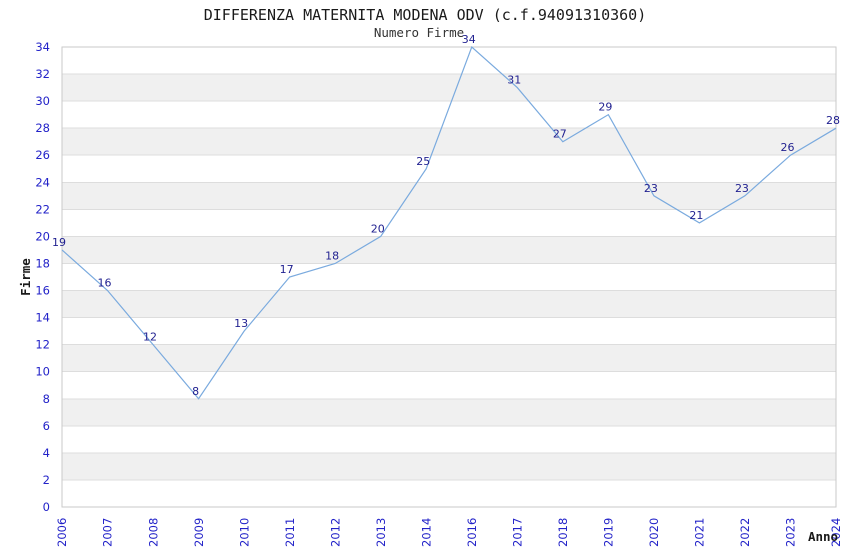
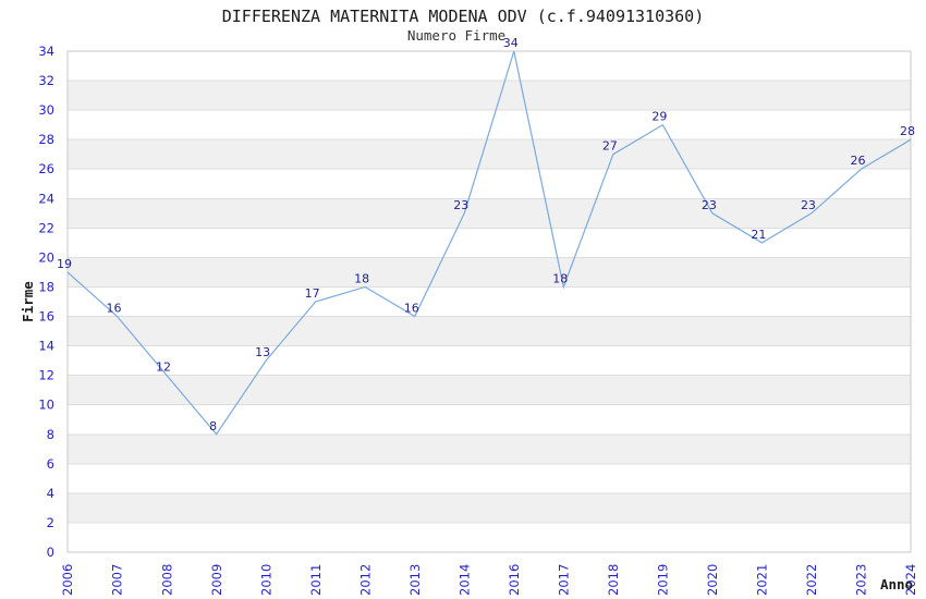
2013: 20 -> 16
2014: 25 -> 23
2017: 31 -> 18
